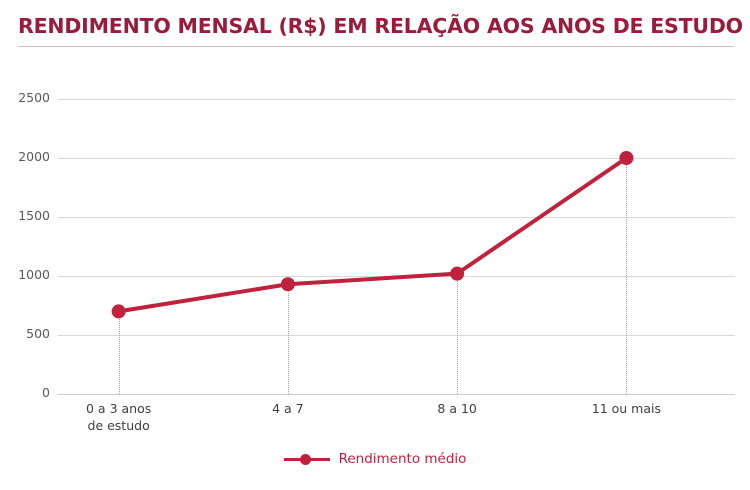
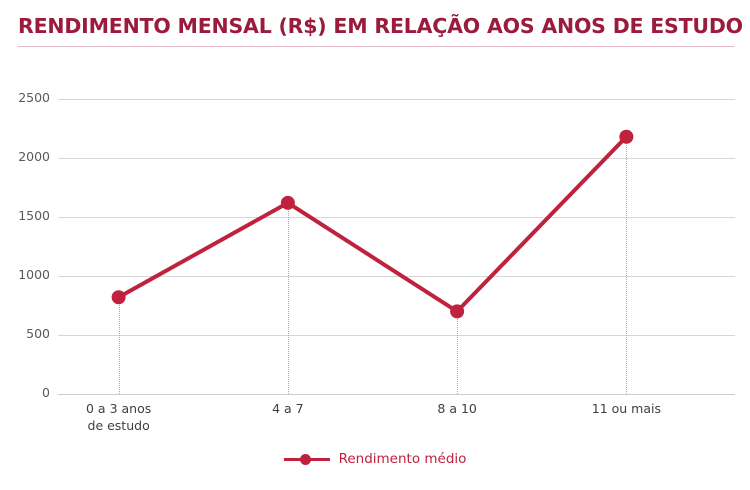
0 a 3 anos de estudo: 700 -> 820
4 a 7: 930 -> 1620
8 a 10: 1020 -> 700
11 ou mais: 2000 -> 2180
